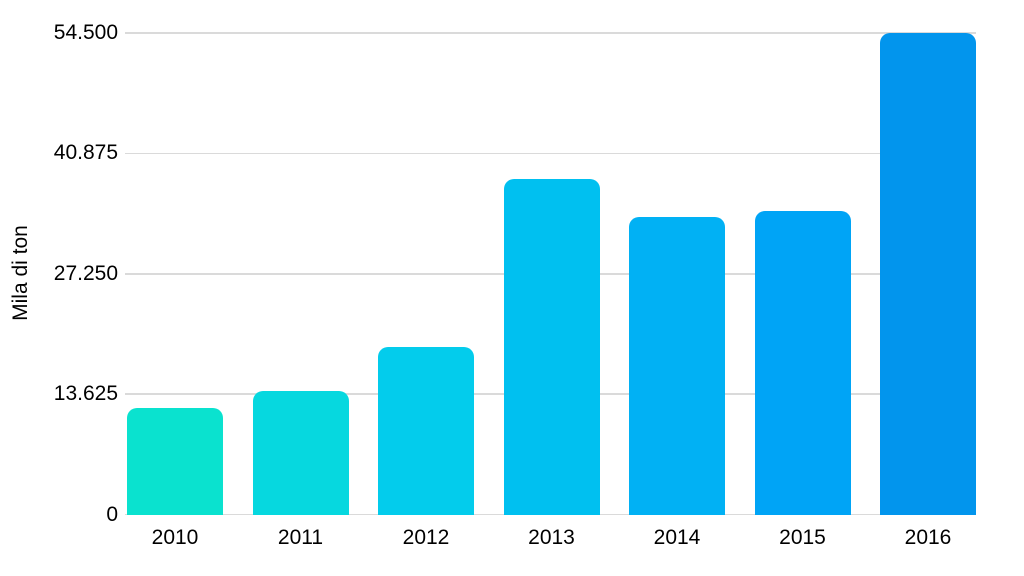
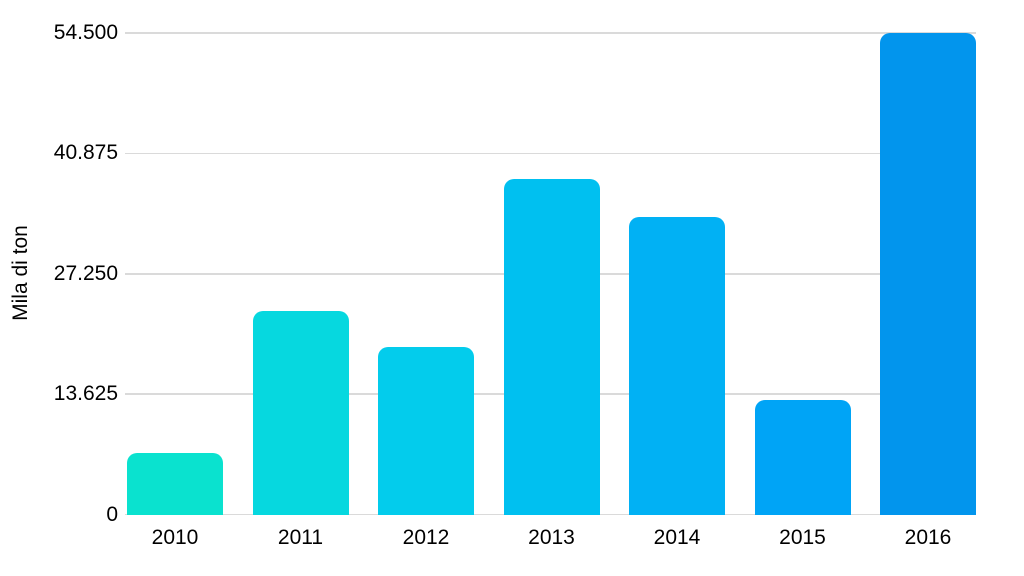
2010: 12000 -> 7000
2011: 14000 -> 23000
2015: 34000 -> 13000
